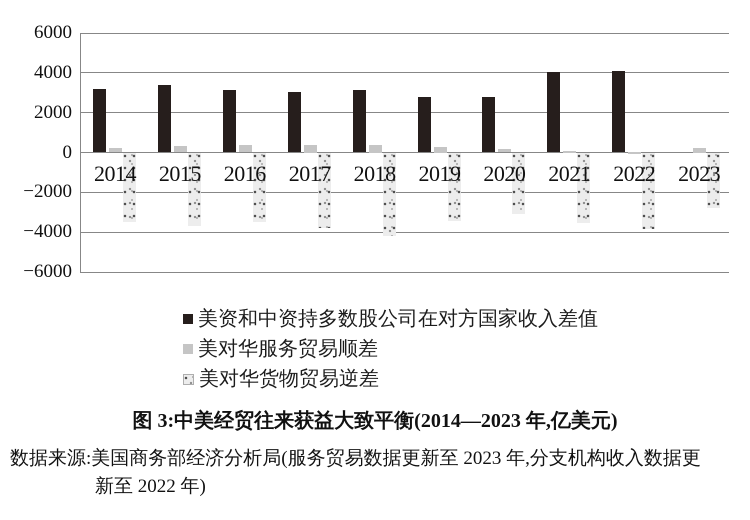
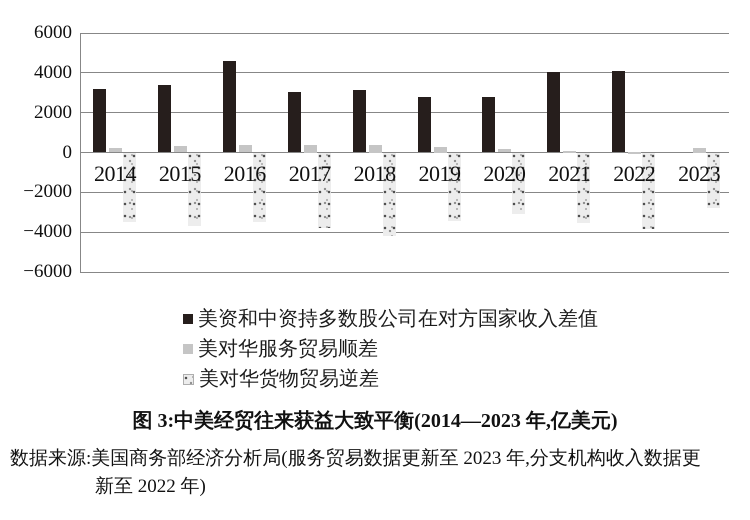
美资和中资持多数股公司在对方国家收入差值/2016: 3200 -> 4600
